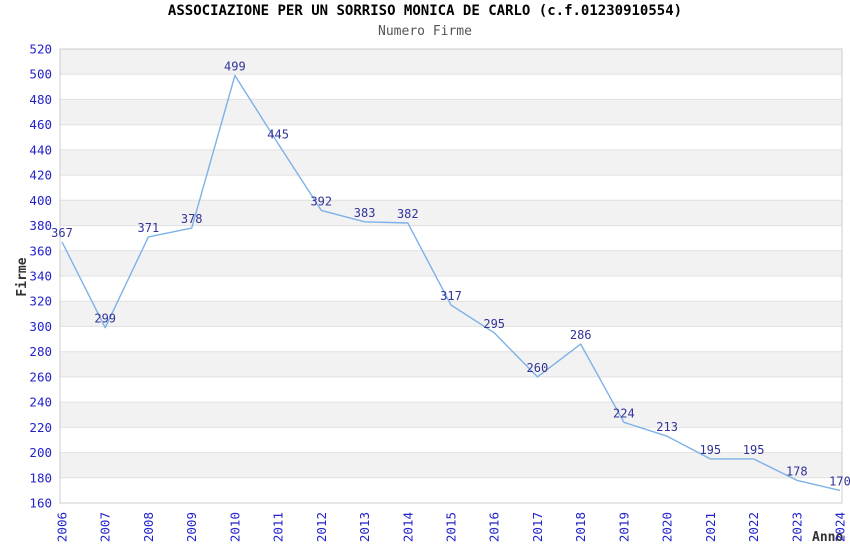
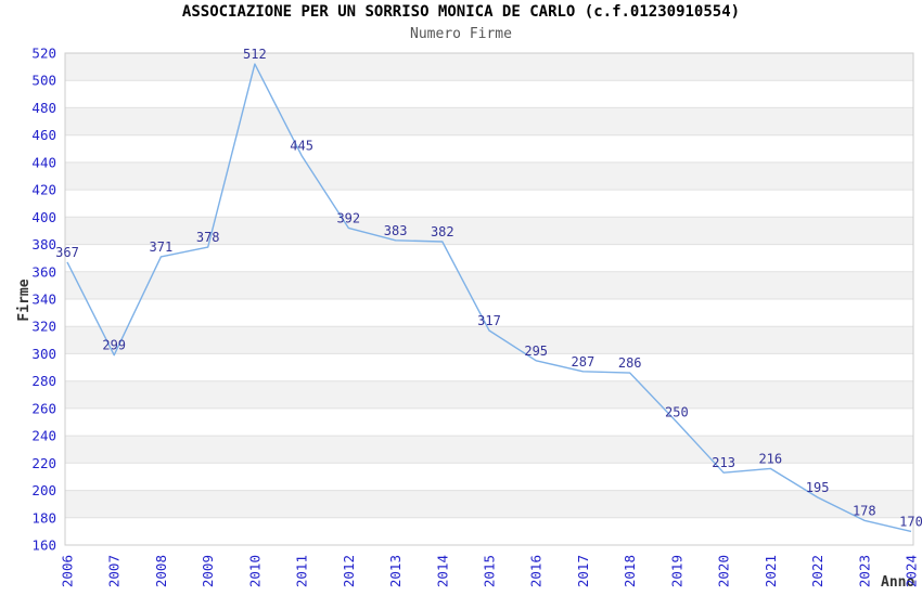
2010: 499 -> 512
2017: 260 -> 287
2019: 224 -> 250
2021: 195 -> 216
